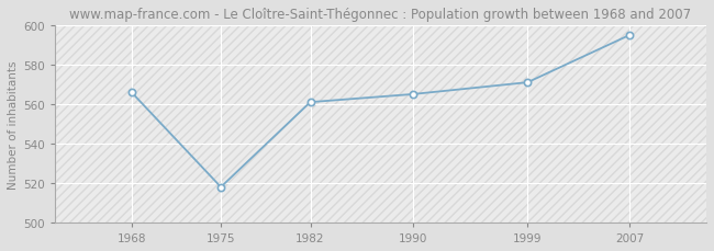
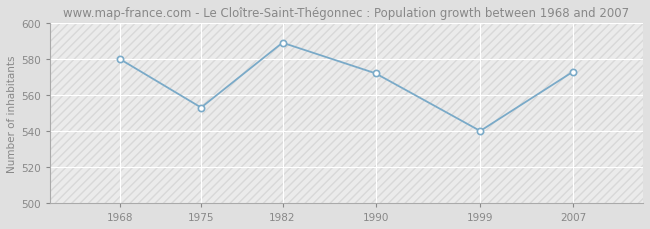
1968: 566 -> 580
1975: 518 -> 553
1982: 561 -> 589
1990: 565 -> 572
1999: 571 -> 540
2007: 595 -> 573
